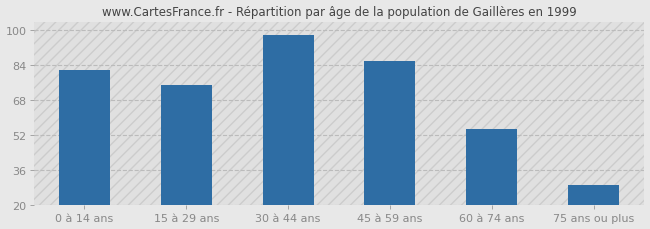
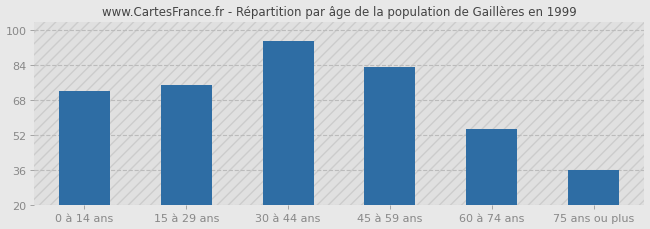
0 à 14 ans: 82 -> 72
30 à 44 ans: 98 -> 95
45 à 59 ans: 86 -> 83
75 ans ou plus: 29 -> 36
